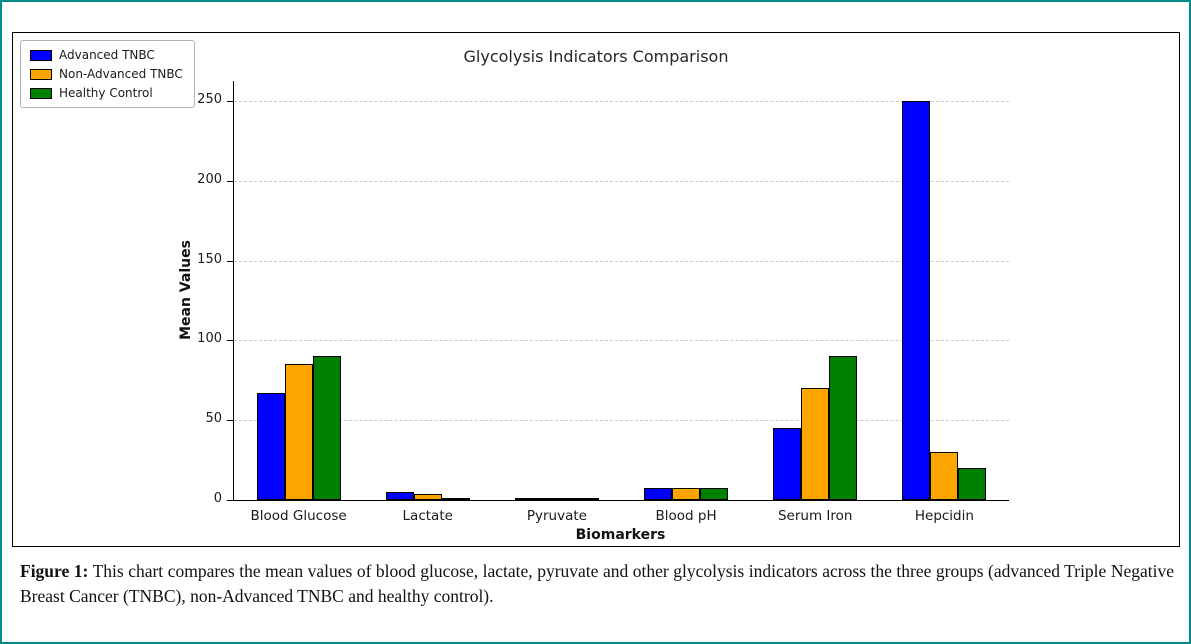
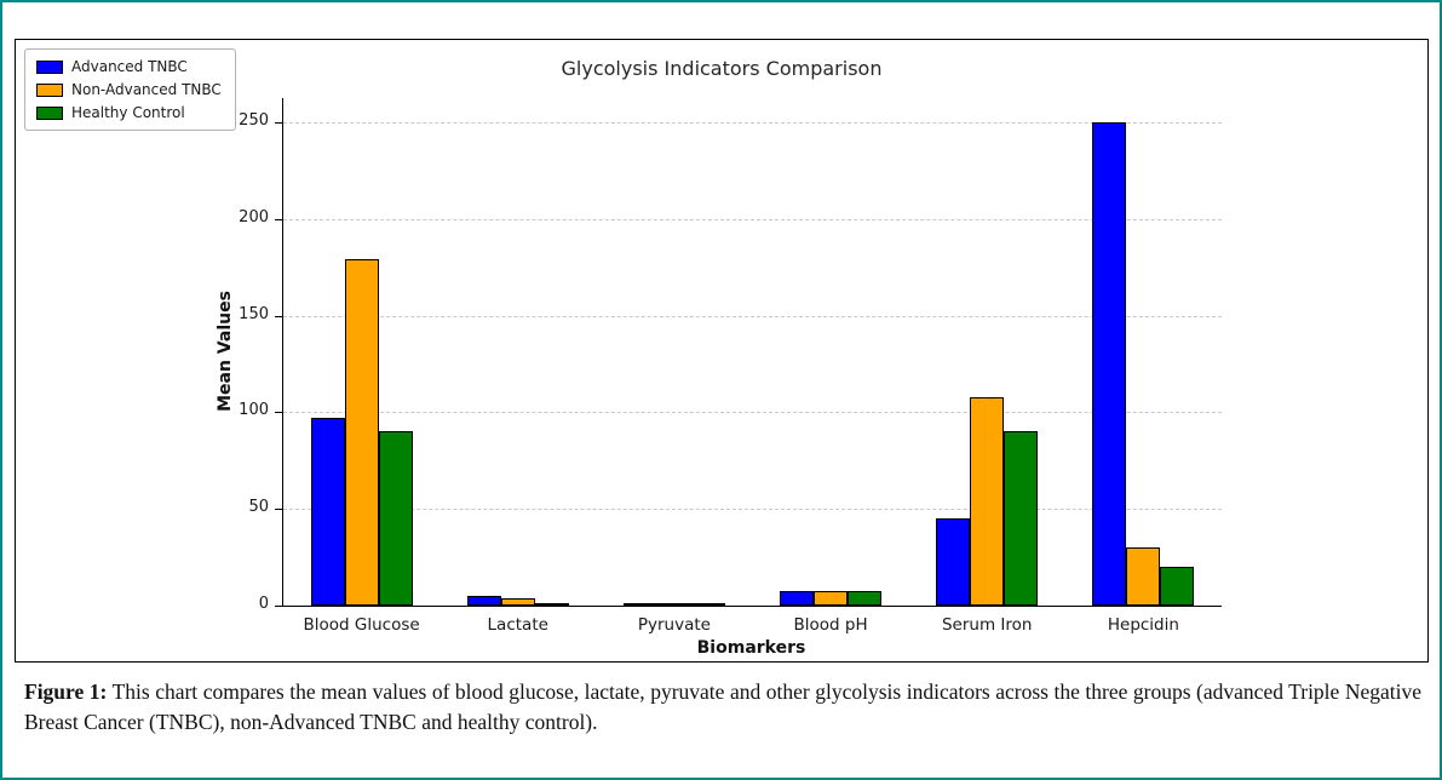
Advanced TNBC/Blood Glucose: 67 -> 97
Non-Advanced TNBC/Blood Glucose: 85 -> 179
Non-Advanced TNBC/Serum Iron: 70 -> 108
